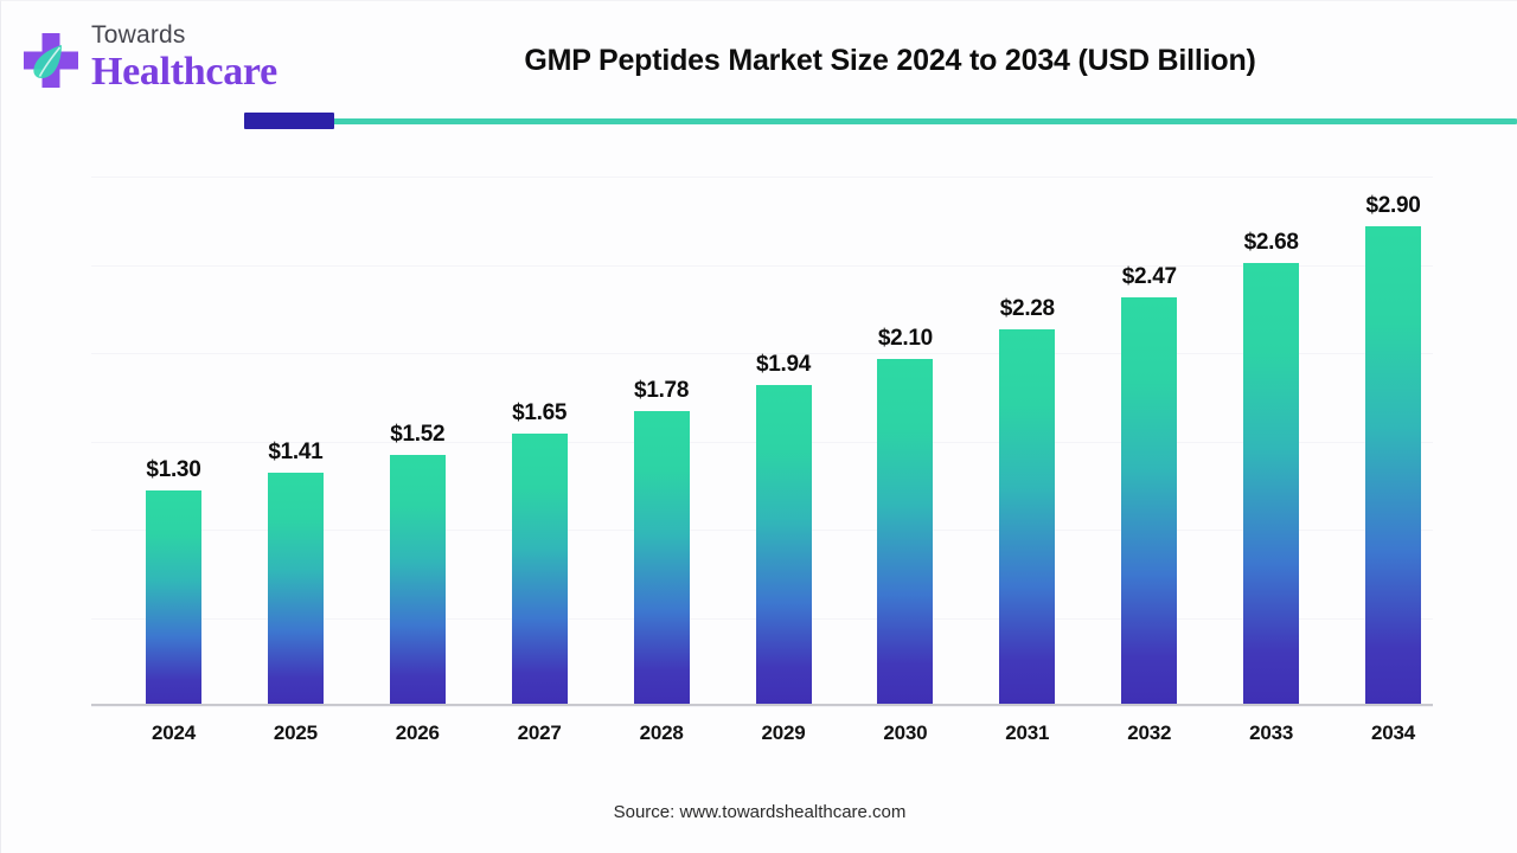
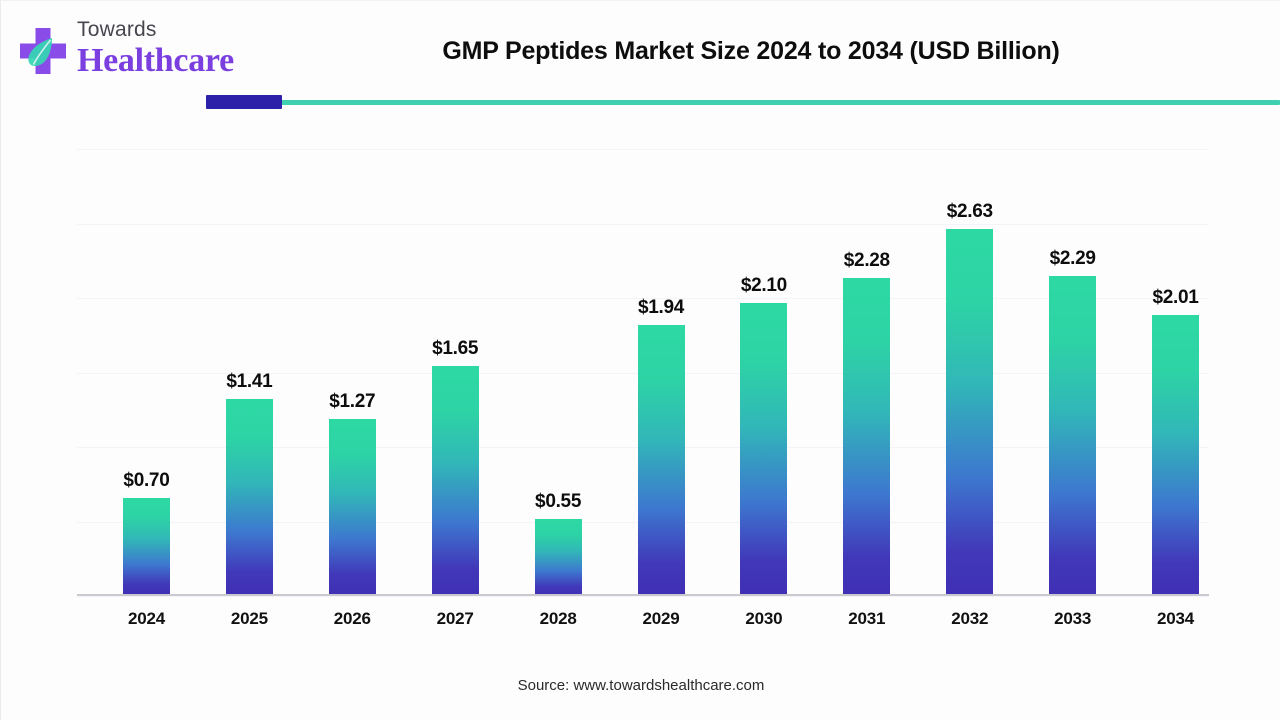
2024: $1.30 -> $0.70
2026: $1.52 -> $1.27
2028: $1.78 -> $0.55
2032: $2.47 -> $2.63
2033: $2.68 -> $2.29
2034: $2.90 -> $2.01
